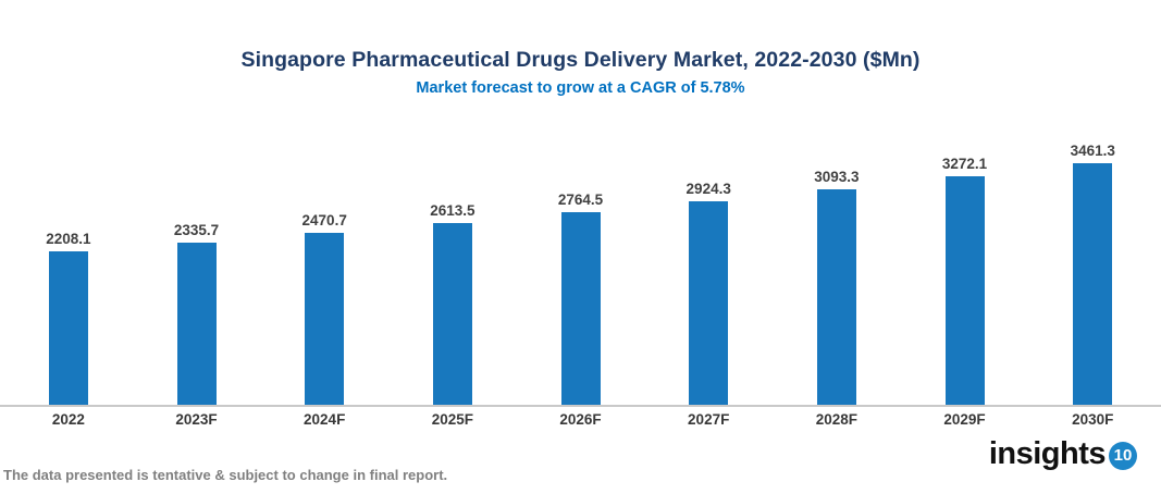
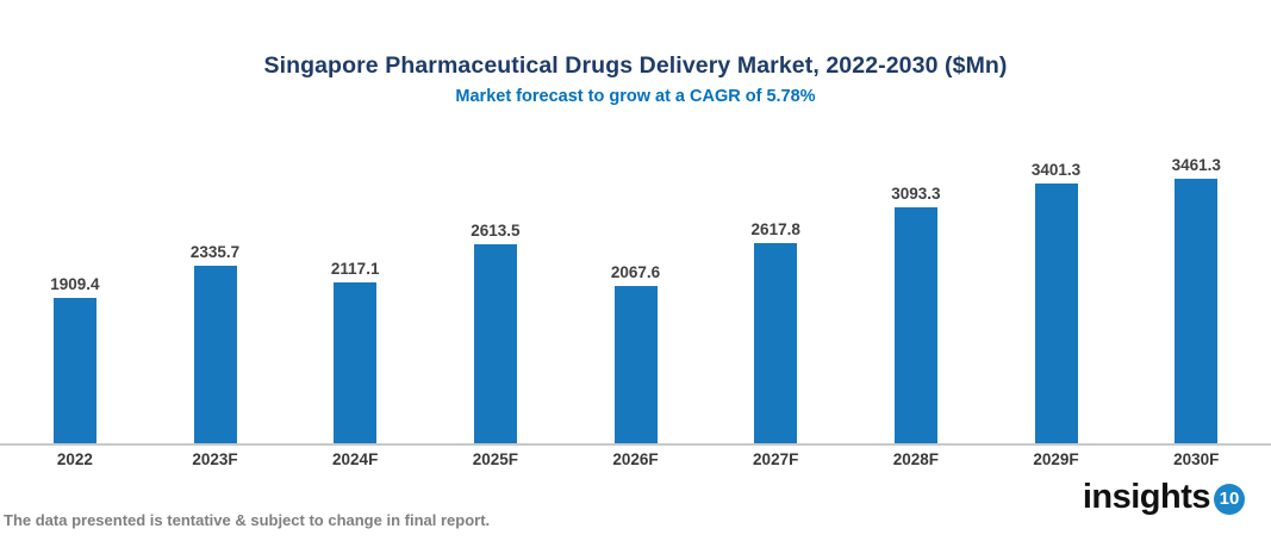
2022: 2208.1 -> 1909.4
2024F: 2470.7 -> 2117.1
2026F: 2764.5 -> 2067.6
2027F: 2924.3 -> 2617.8
2029F: 3272.1 -> 3401.3
